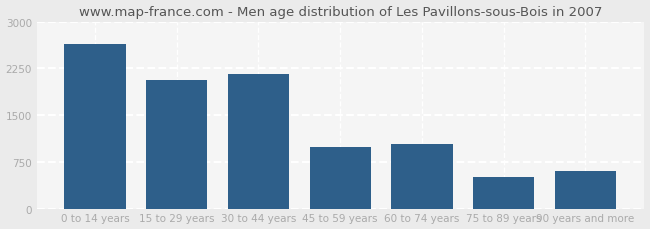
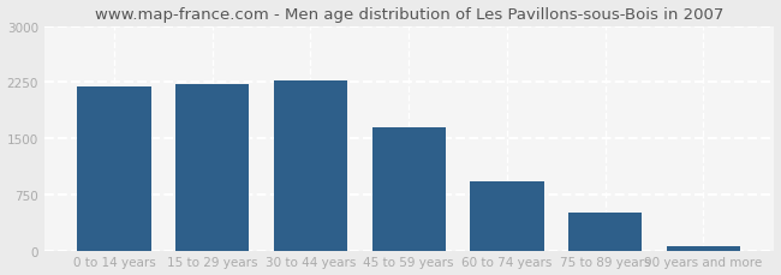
0 to 14 years: 2640 -> 2190
15 to 29 years: 2060 -> 2230
30 to 44 years: 2160 -> 2270
45 to 59 years: 980 -> 1640
60 to 74 years: 1040 -> 920
90 years and more: 600 -> 60
